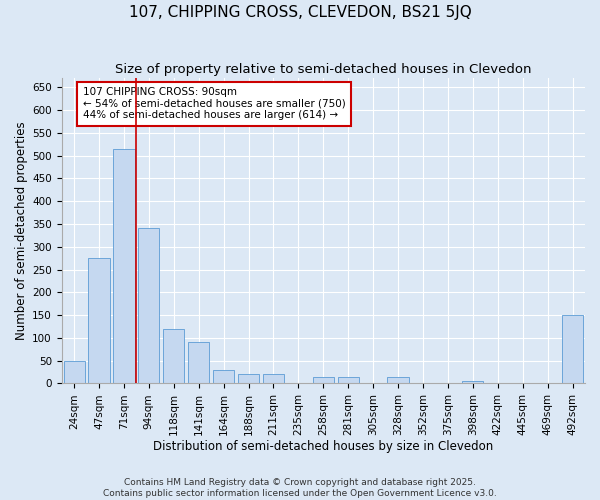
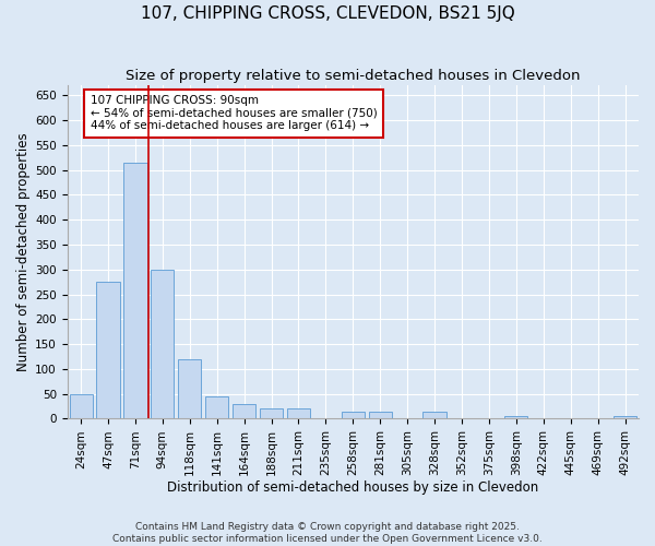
94sqm: 340 -> 300
141sqm: 90 -> 45
492sqm: 150 -> 5
